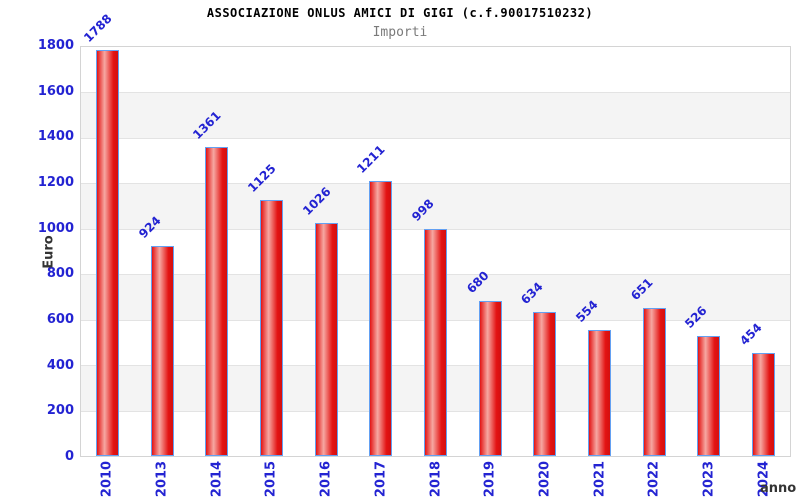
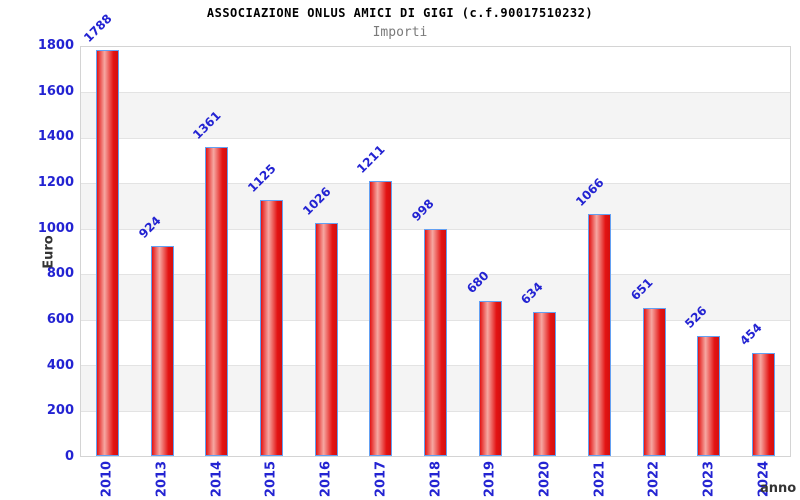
2021: 554 -> 1066
